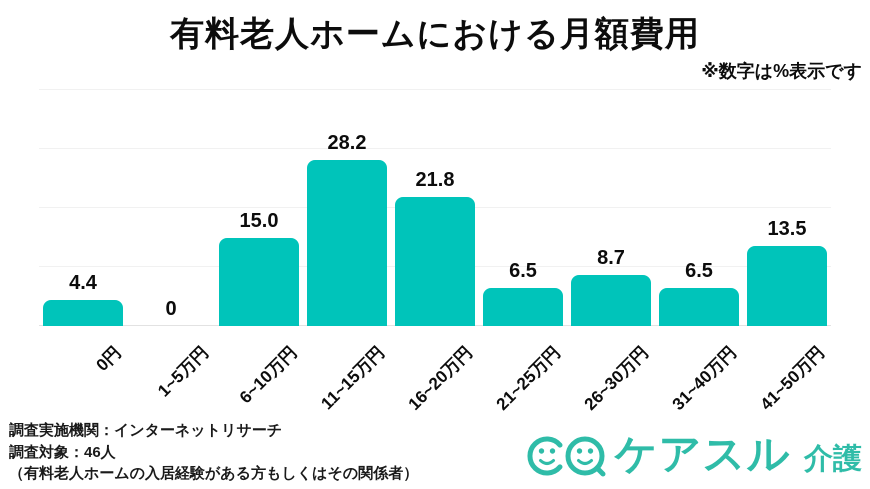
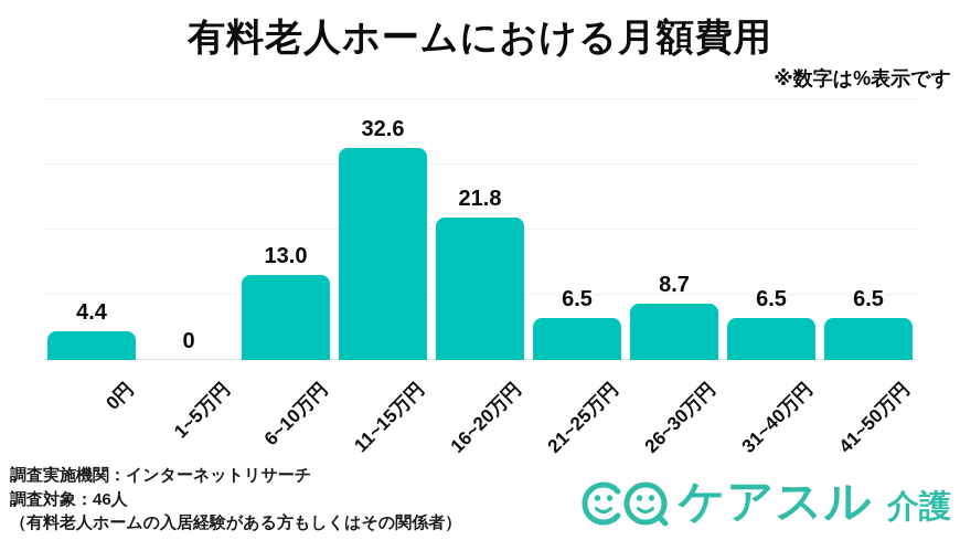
6~10万円: 15.0 -> 13.0
11~15万円: 28.2 -> 32.6
41~50万円: 13.5 -> 6.5
